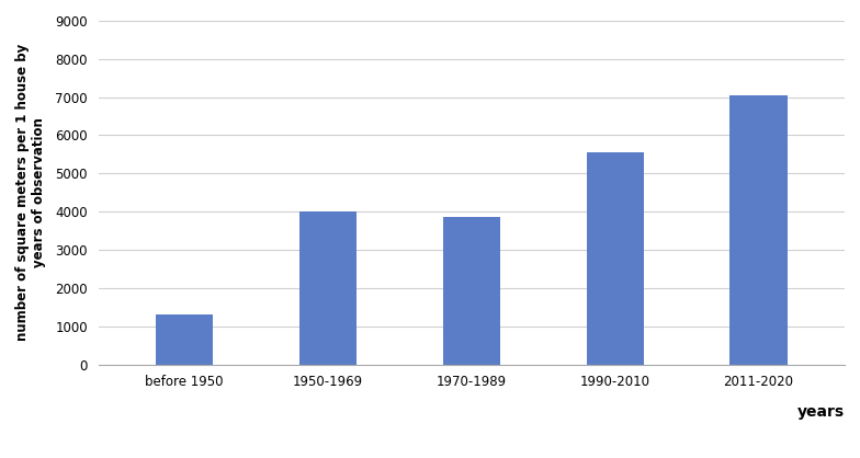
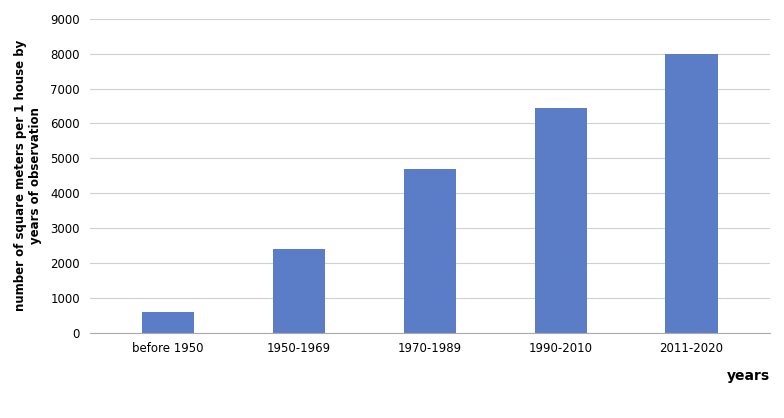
before 1950: 1300 -> 600
1950-1969: 4000 -> 2400
1970-1989: 3850 -> 4700
1990-2010: 5550 -> 6450
2011-2020: 7050 -> 8000
